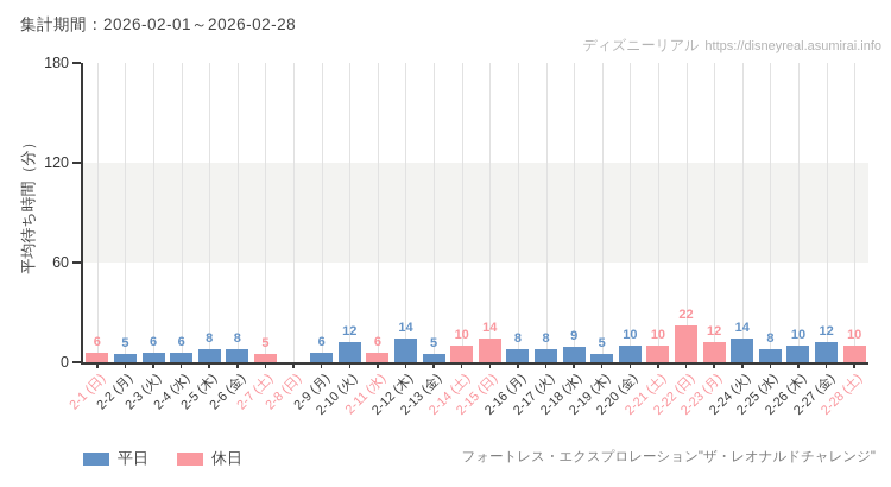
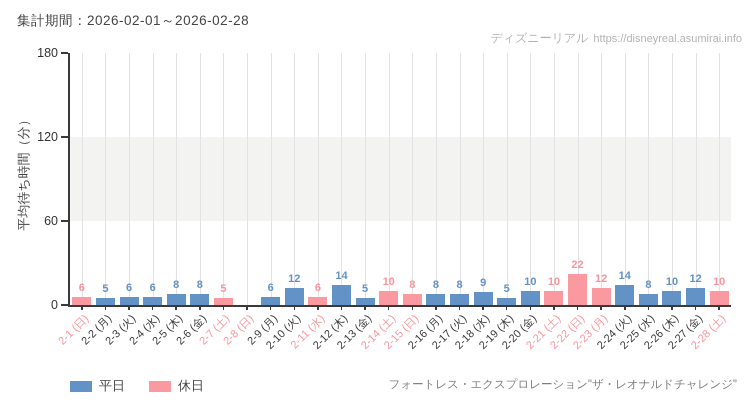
2-15 (日): 14 -> 8
